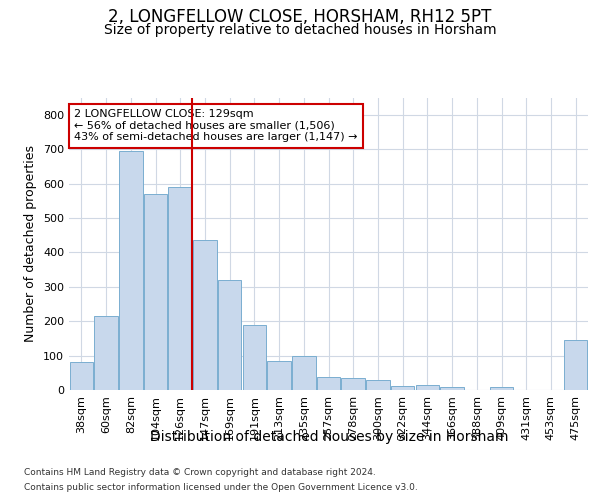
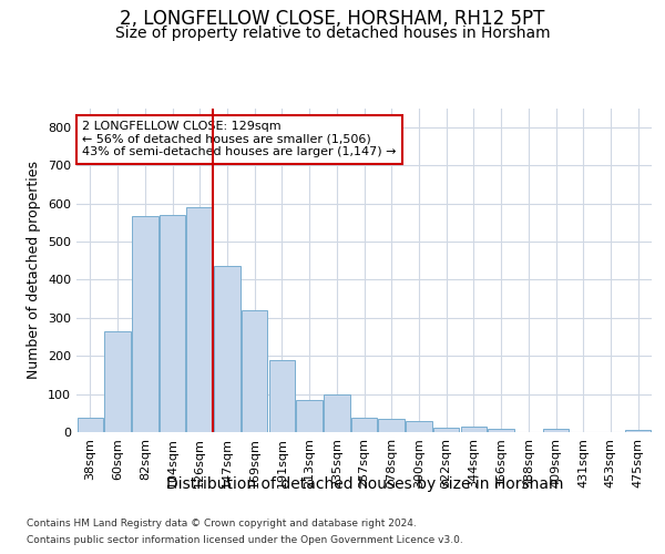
38sqm: 80 -> 37
60sqm: 215 -> 265
82sqm: 695 -> 568
475sqm: 145 -> 7
